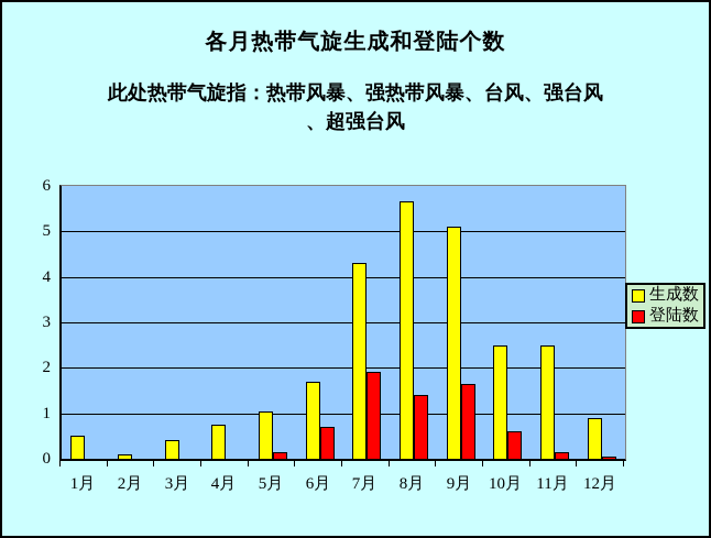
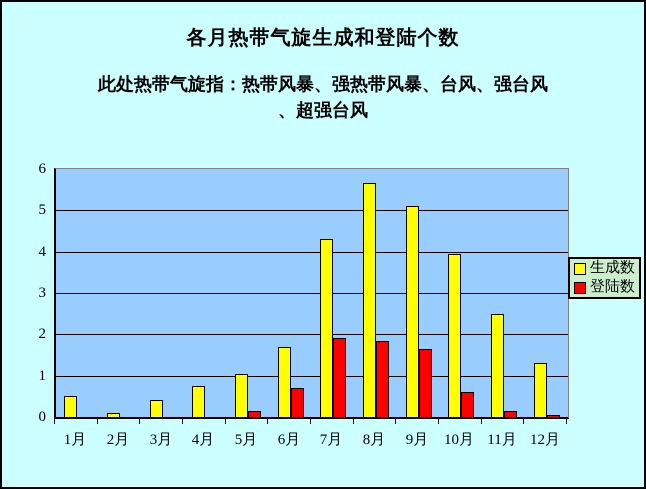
登陆数/8月: 1.4 -> 1.9
生成数/10月: 2.5 -> 4.0
生成数/12月: 0.9 -> 1.3
